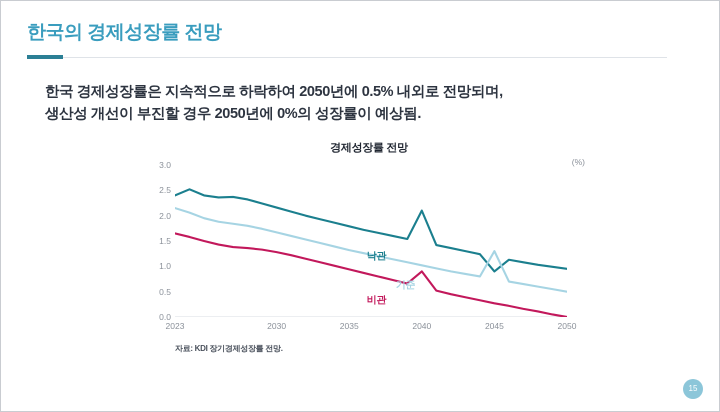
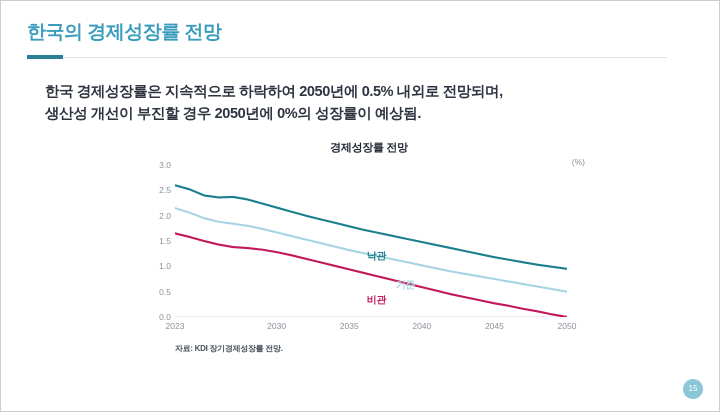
낙관/2023: 2.4 -> 2.6
낙관/2040: 2.1 -> 1.5
비관/2040: 0.9 -> 0.6
낙관/2045: 0.9 -> 1.2
기준/2045: 1.3 -> 0.8
